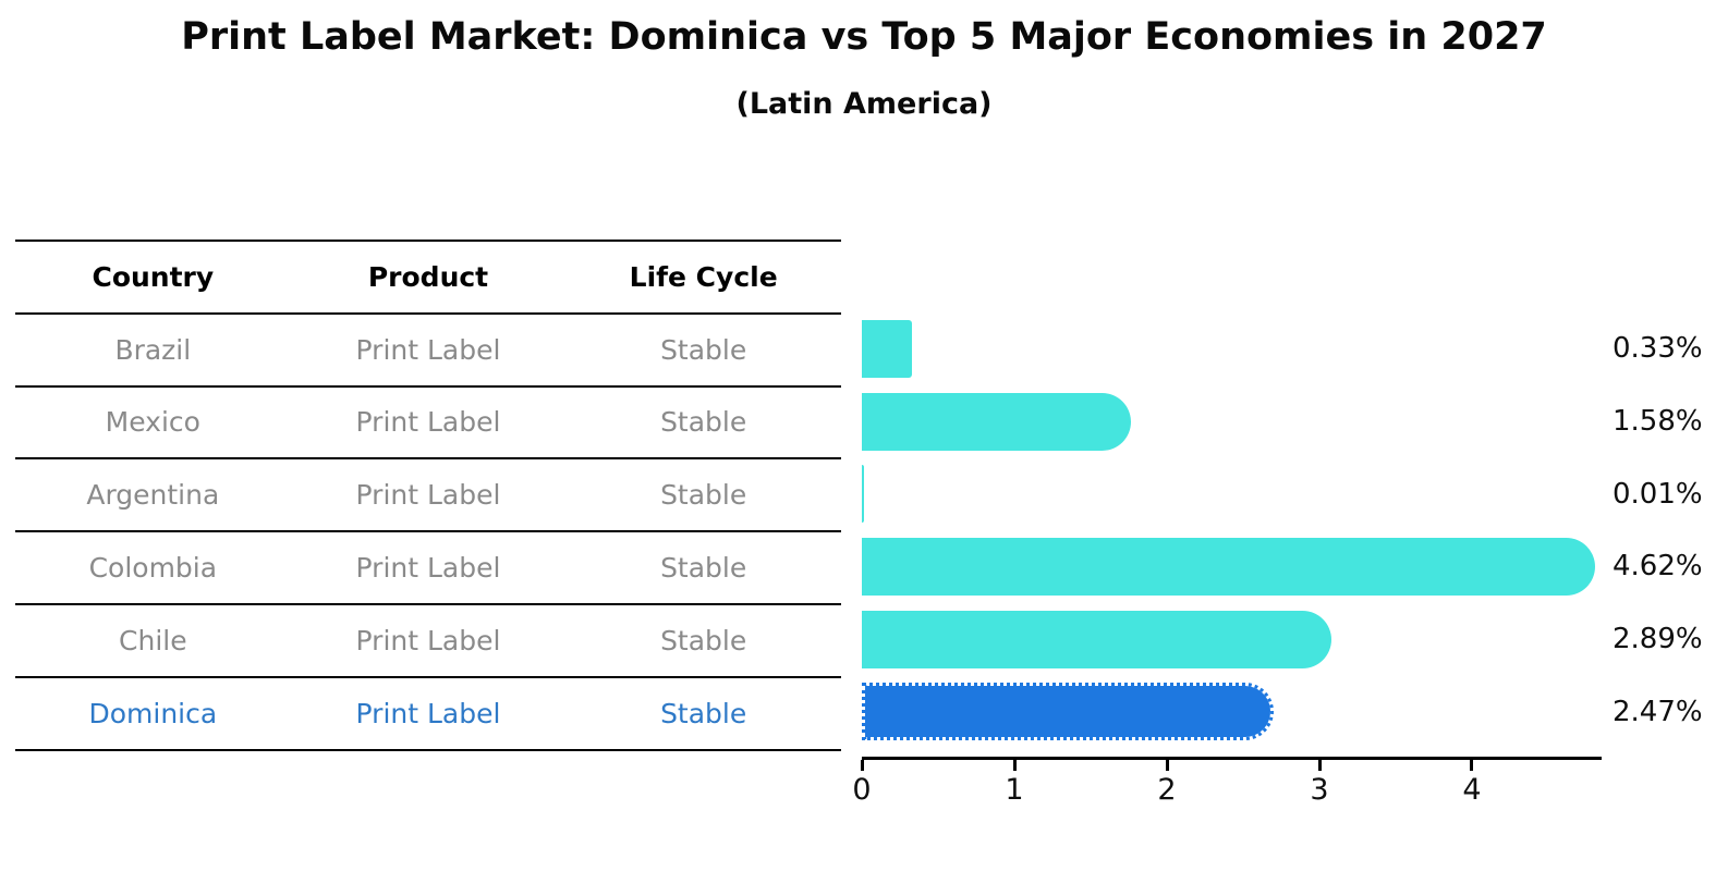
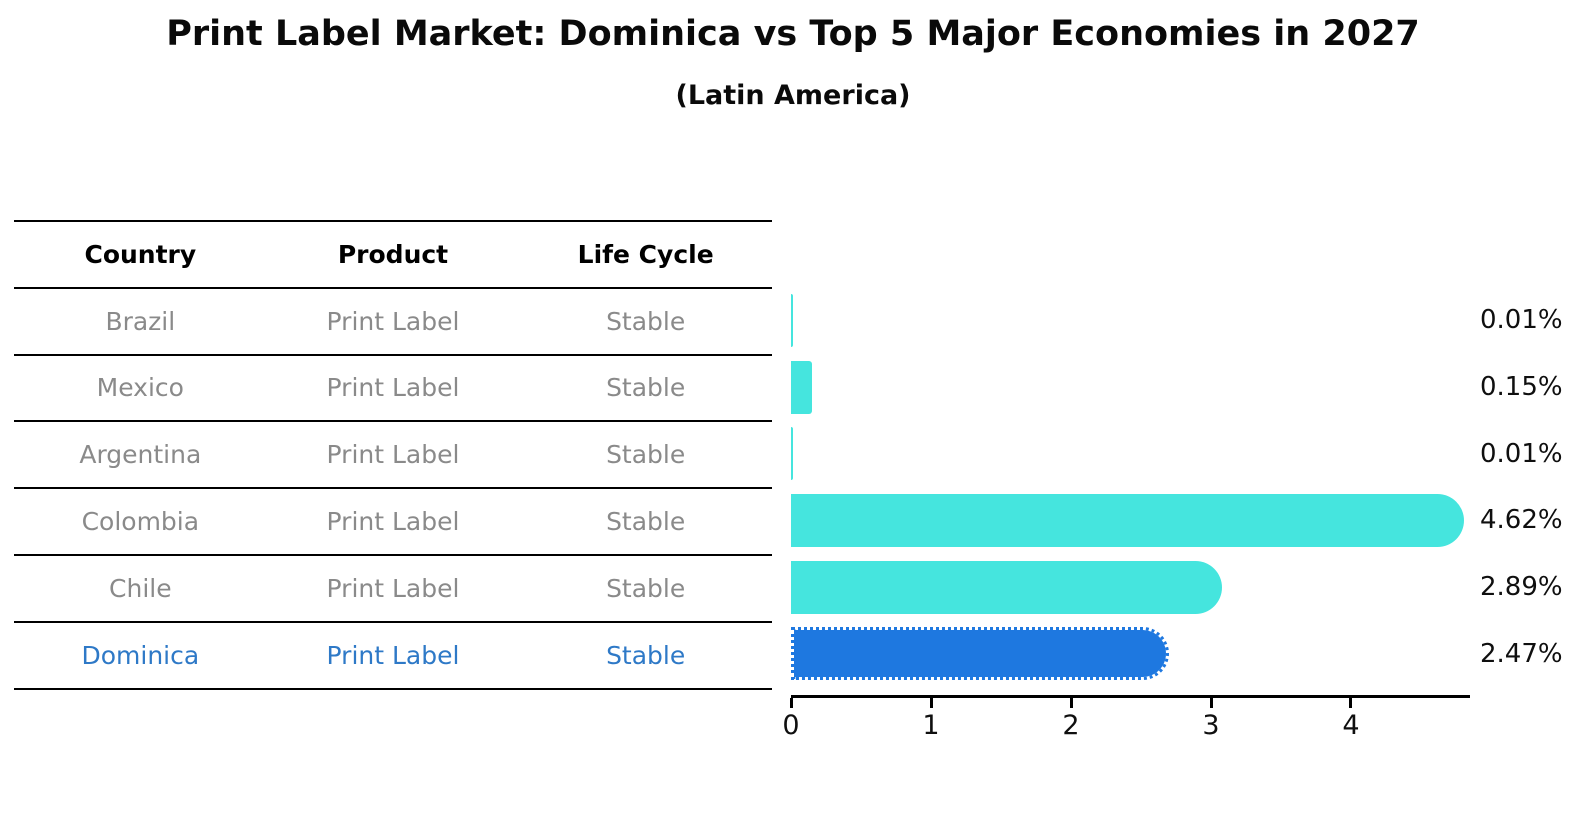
Brazil: 0.33% -> 0.01%
Mexico: 1.58% -> 0.15%
